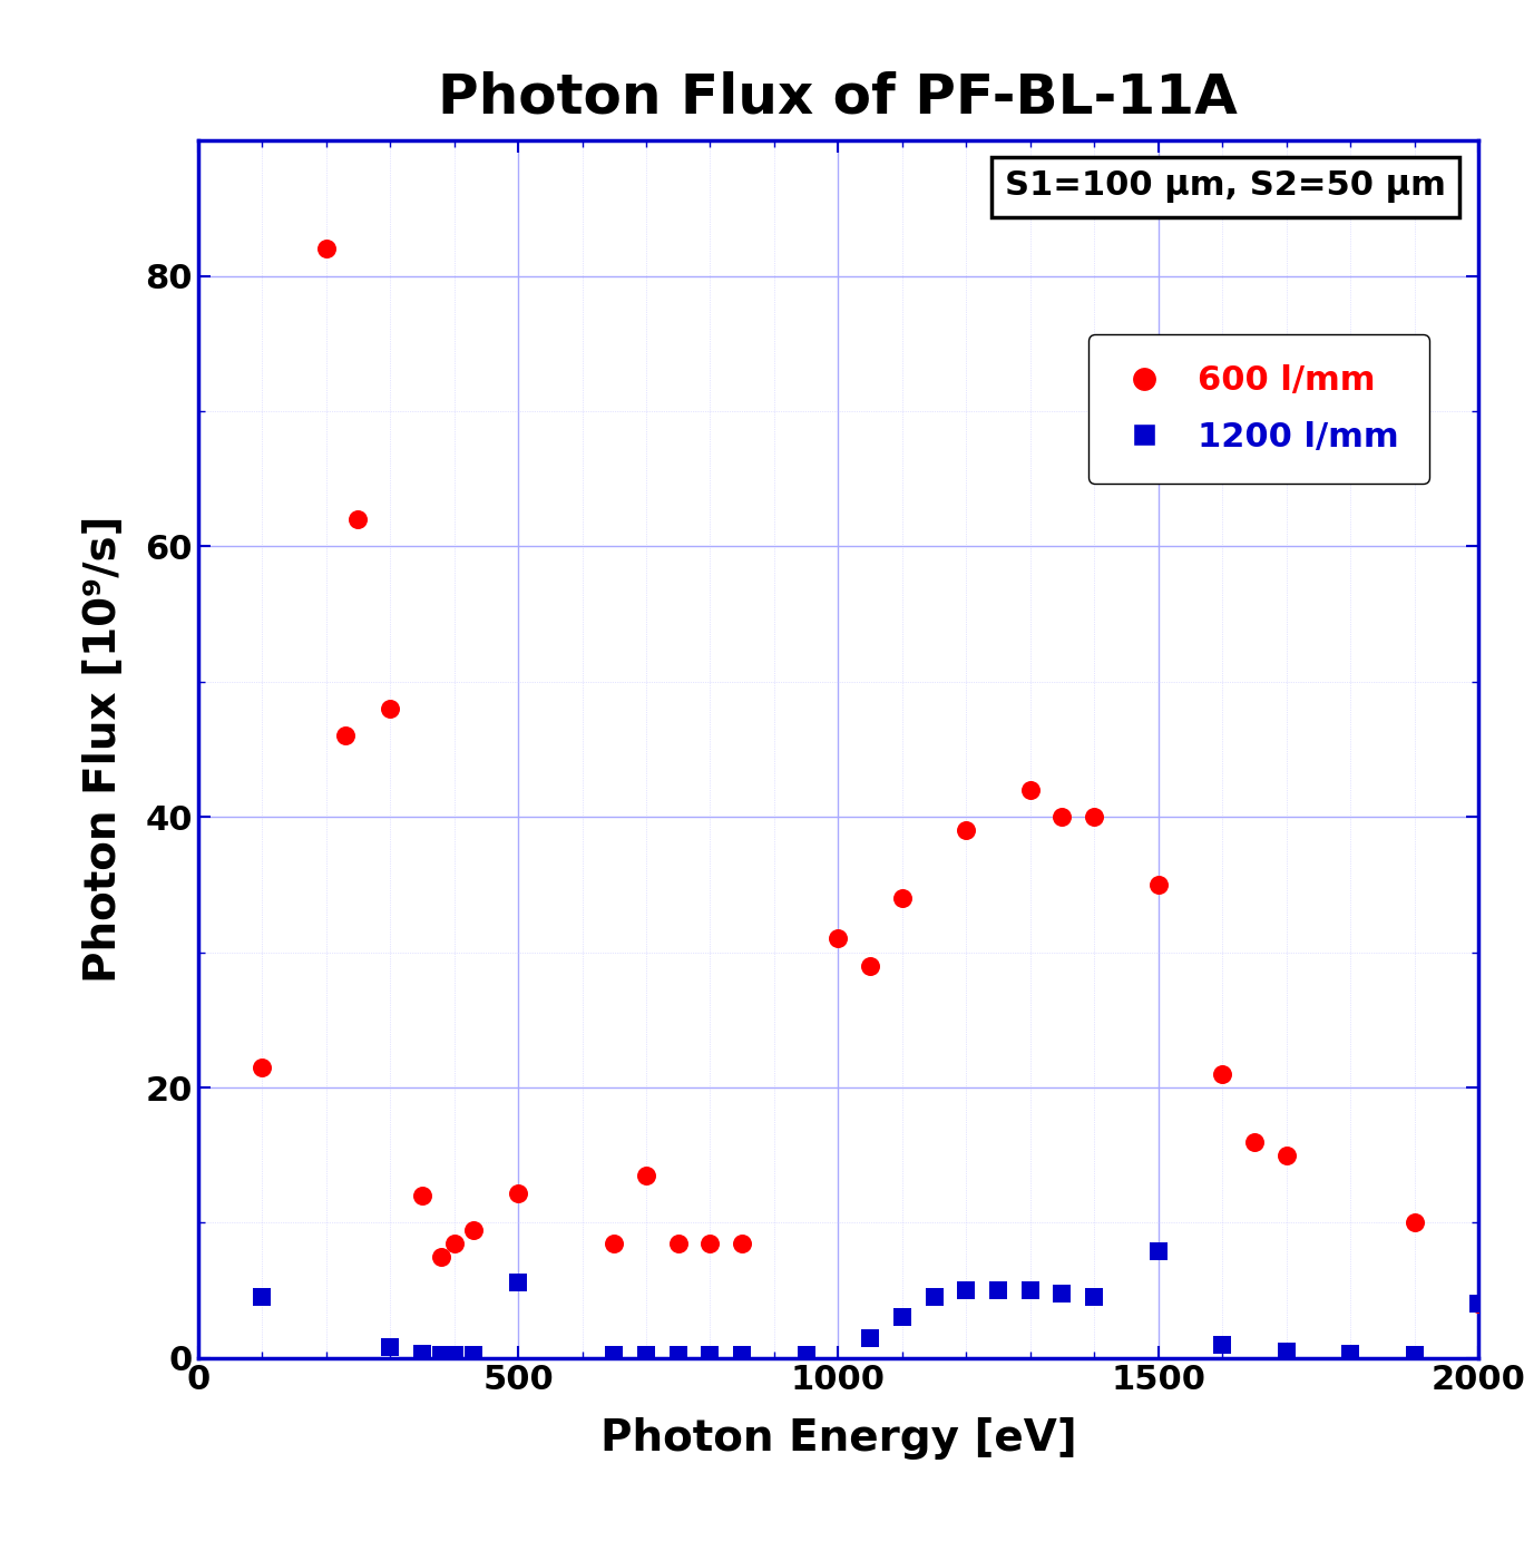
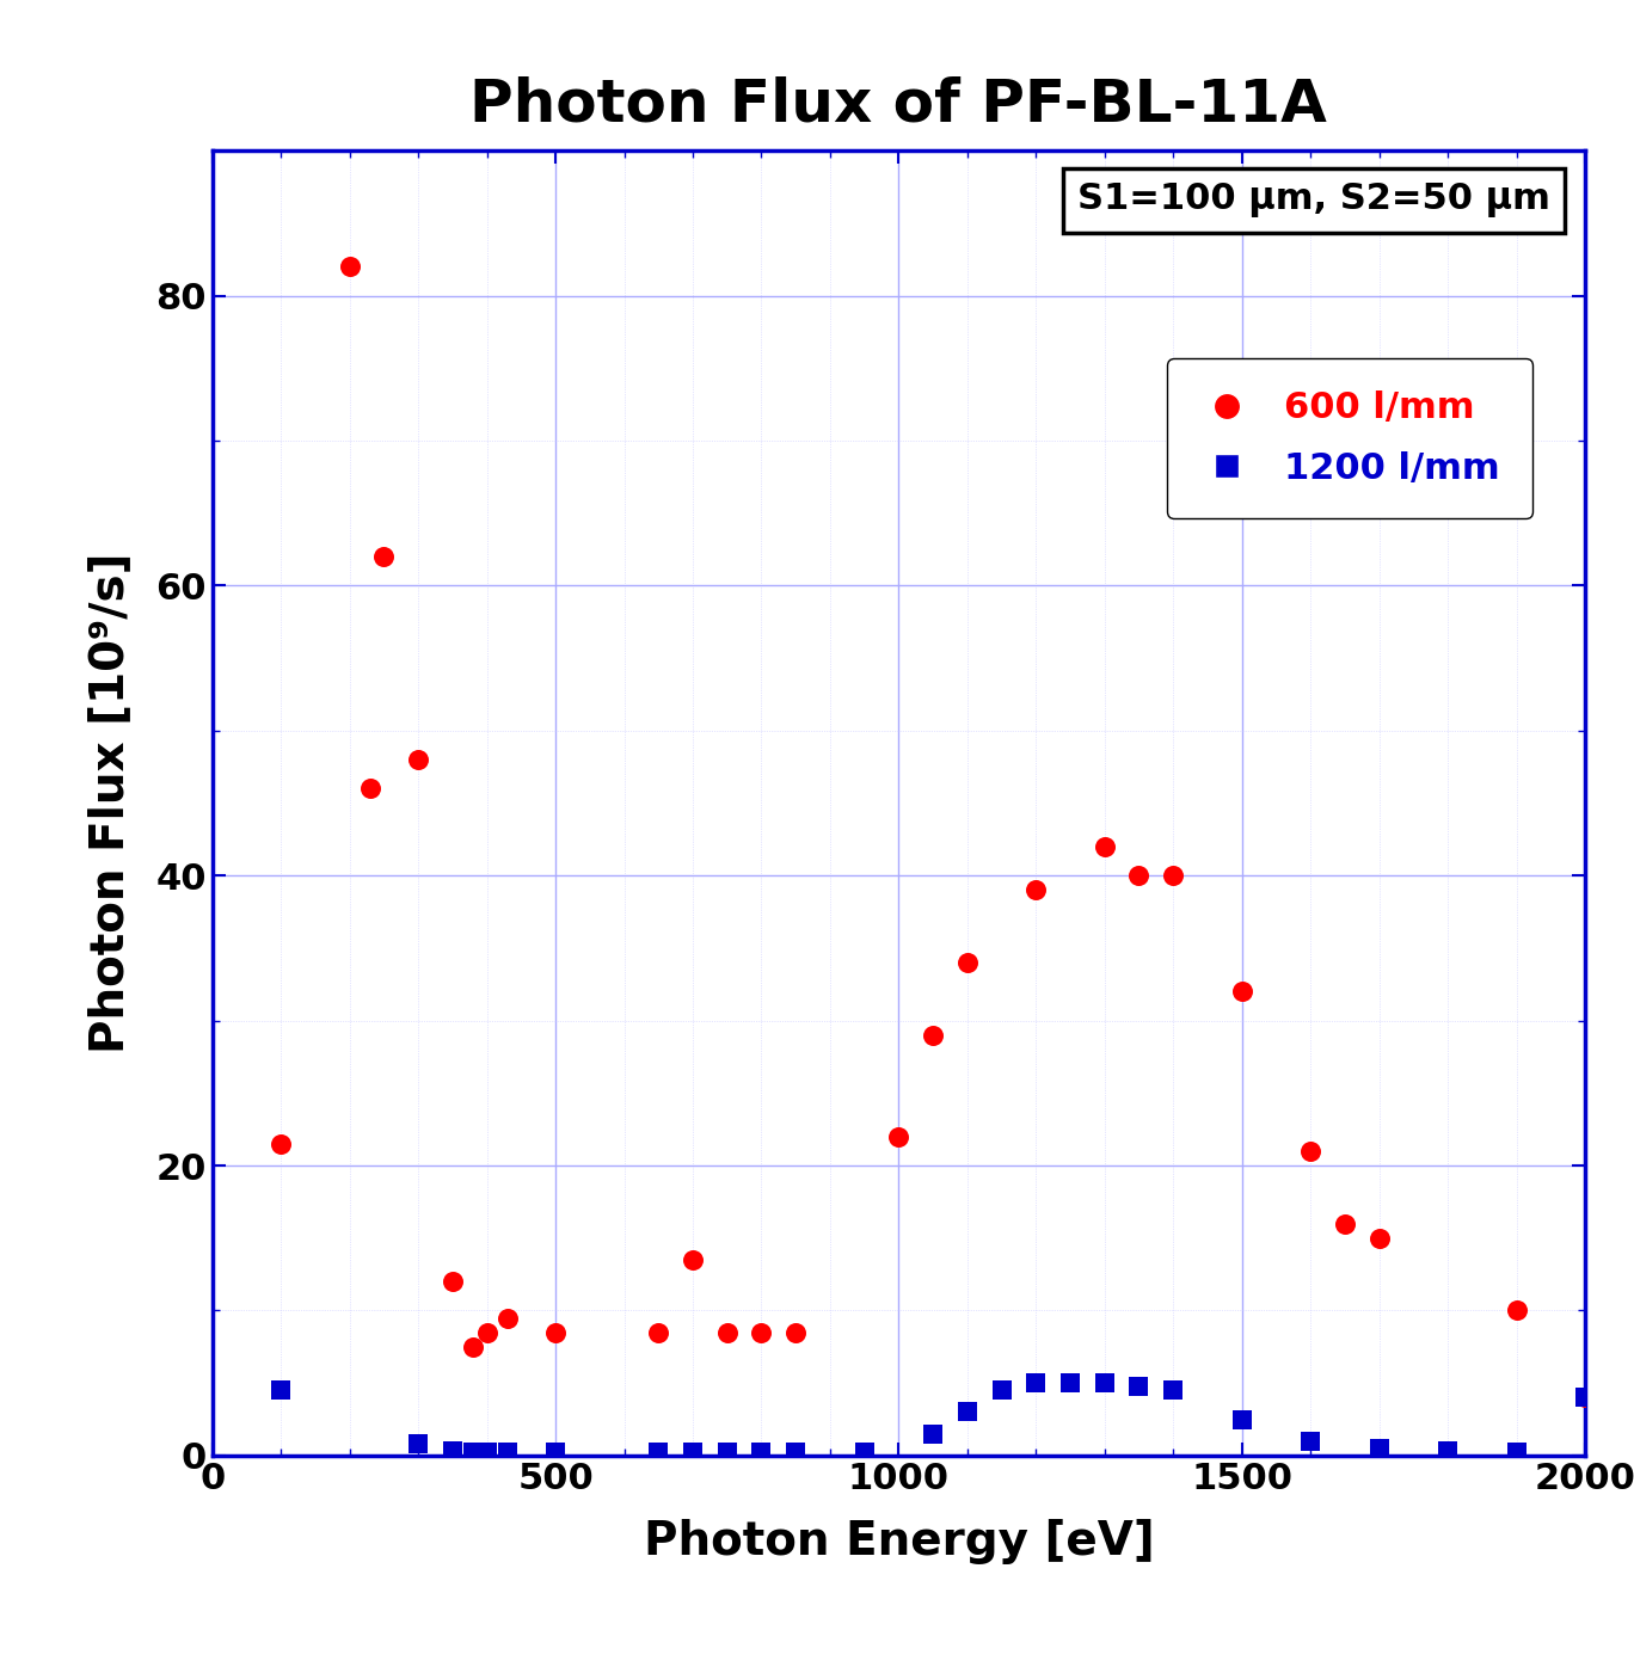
600 l/mm/500: 12.2 -> 8.5
1200 l/mm/500: 5.6 -> 0.2
600 l/mm/1000: 31.0 -> 22.0
600 l/mm/1500: 35.0 -> 32.0
1200 l/mm/1500: 7.9 -> 2.5
